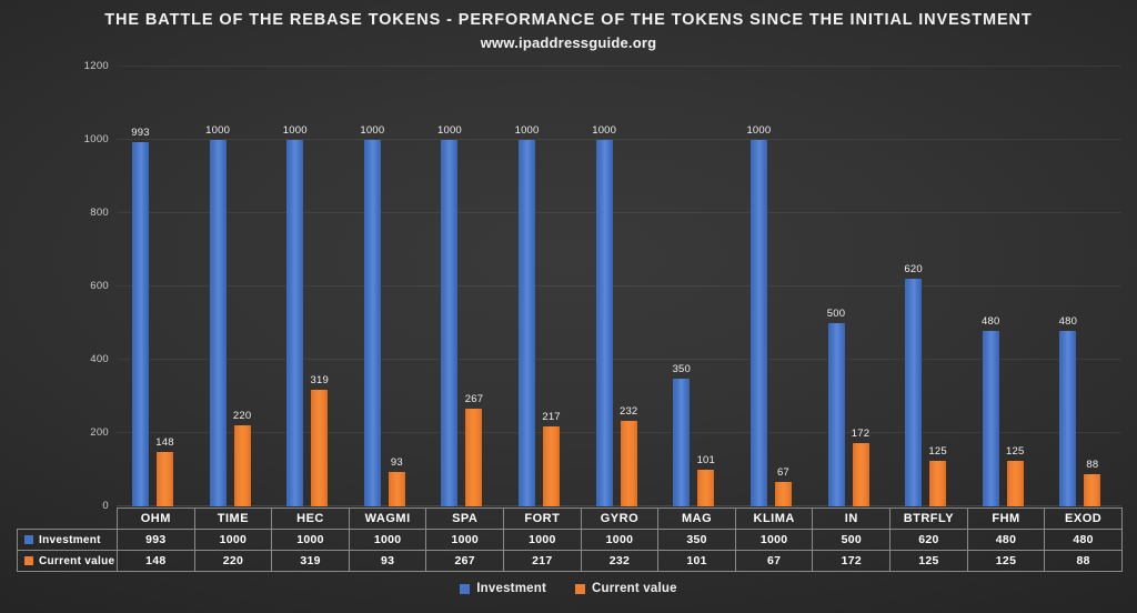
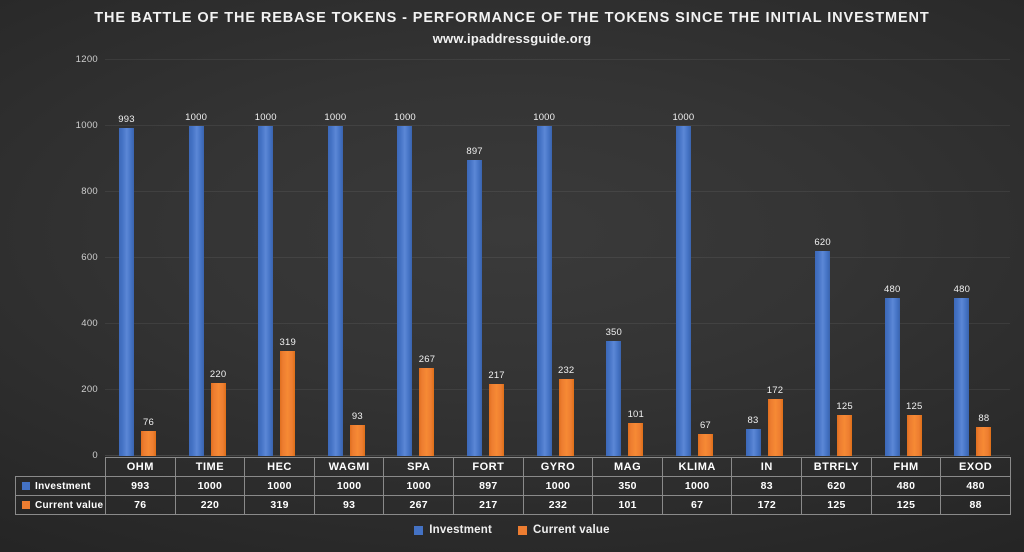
Current value/OHM: 148 -> 76
Investment/FORT: 1000 -> 897
Investment/IN: 500 -> 83
